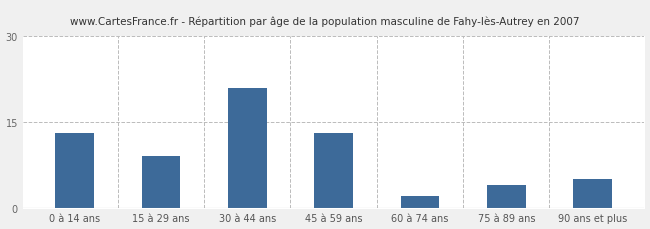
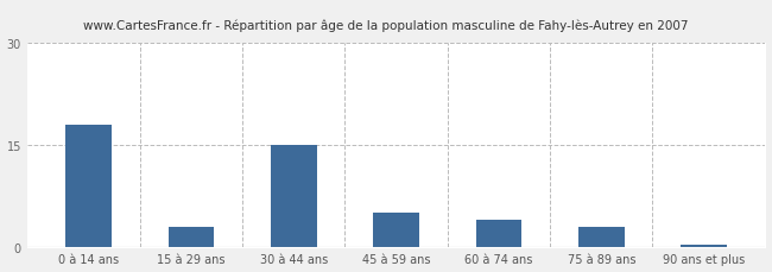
0 à 14 ans: 13.0 -> 18.0
15 à 29 ans: 9.0 -> 3.0
30 à 44 ans: 21.0 -> 15.0
45 à 59 ans: 13.0 -> 5.0
60 à 74 ans: 2.0 -> 4.0
75 à 89 ans: 4.0 -> 3.0
90 ans et plus: 5.0 -> 0.3
